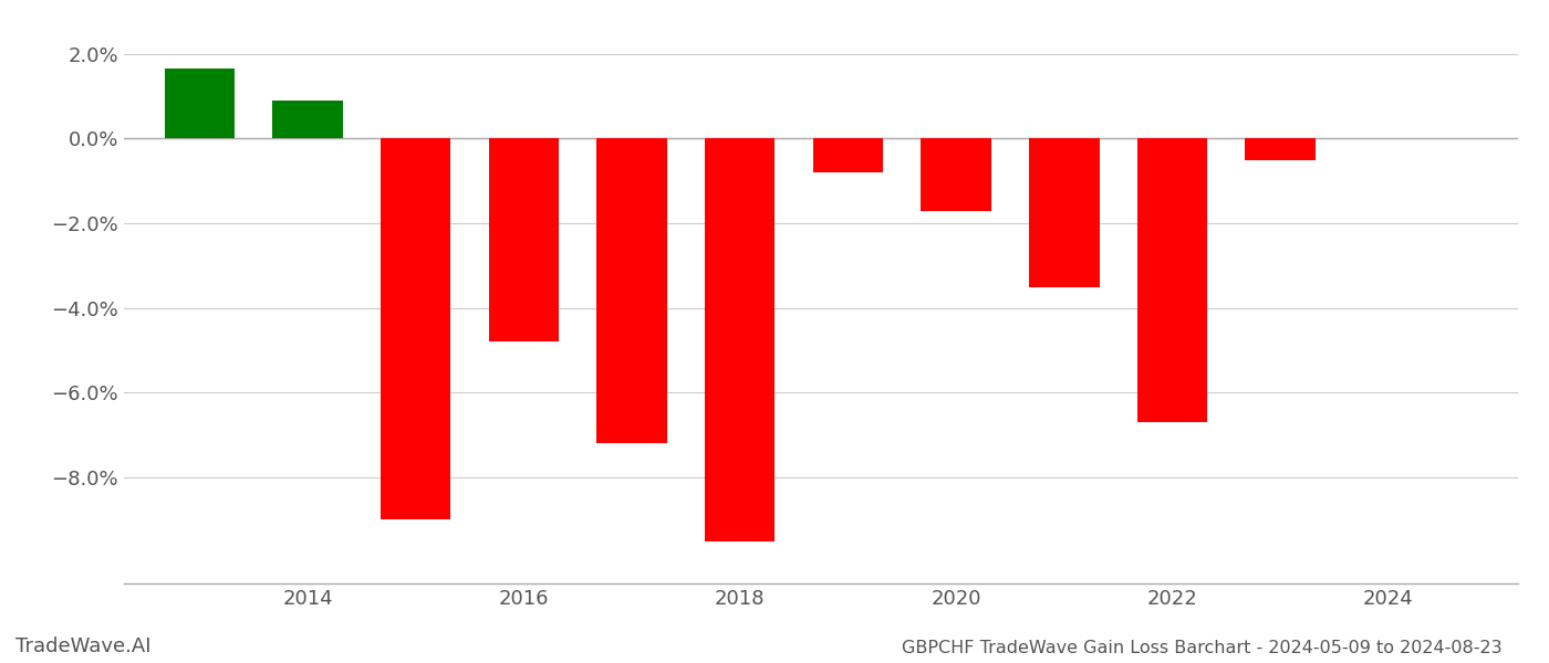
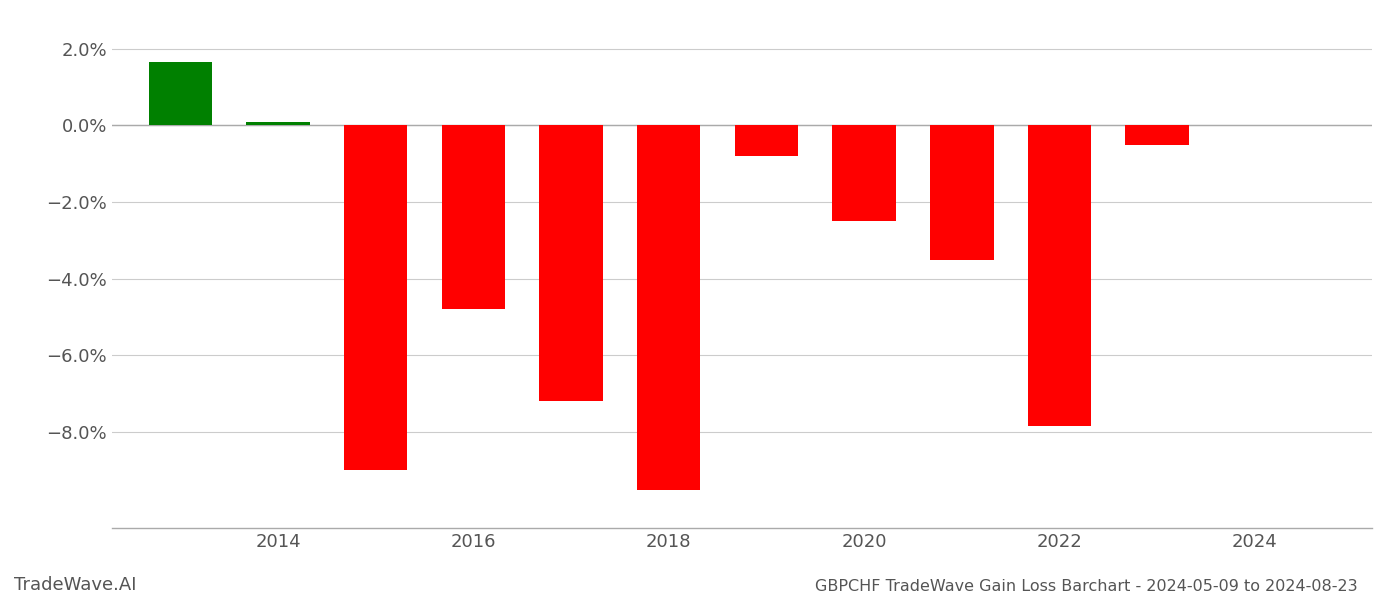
2014: 0.90% -> 0.10%
2020: -1.70% -> -2.50%
2022: -6.70% -> -7.85%
